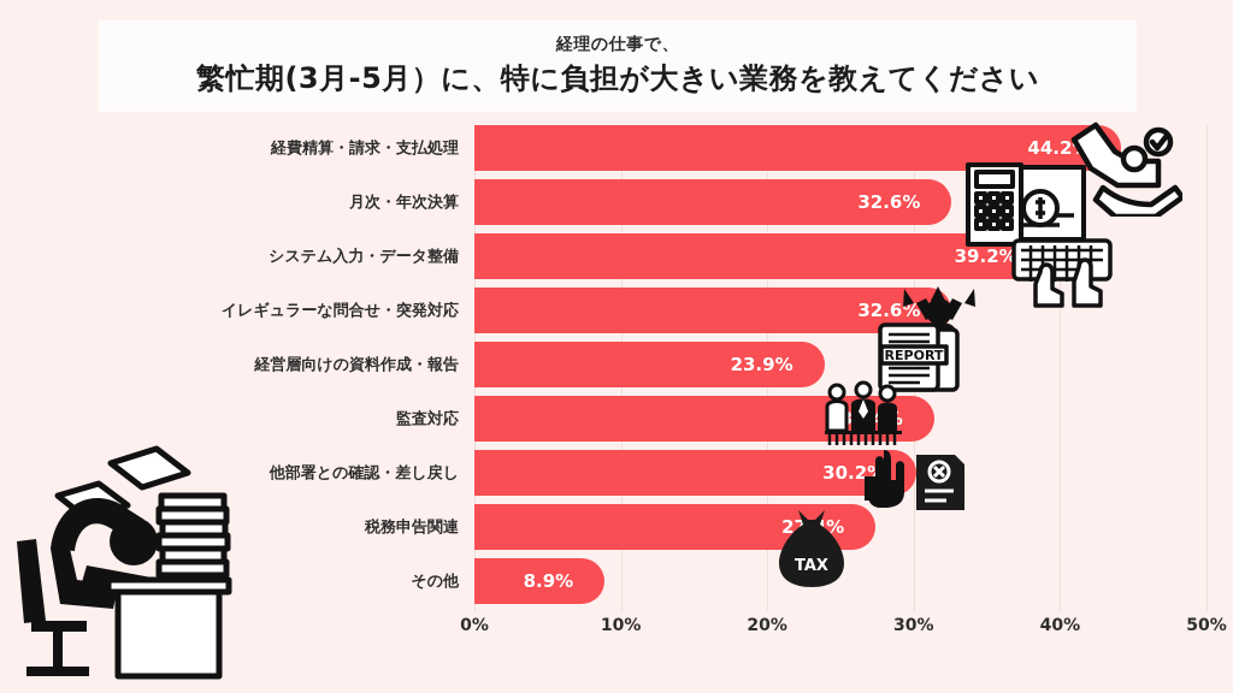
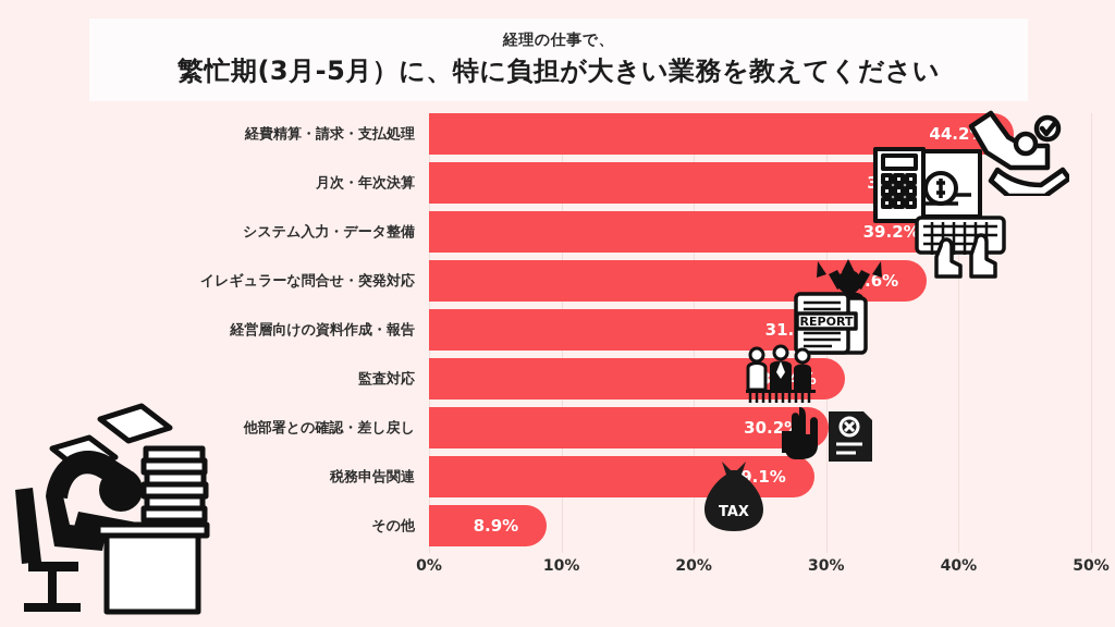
月次・年次決算: 32.6% -> 39.5%
イレギュラーな問合せ・突発対応: 32.6% -> 37.6%
経営層向けの資料作成・報告: 23.9% -> 31.8%
税務申告関連: 27.4% -> 29.1%
